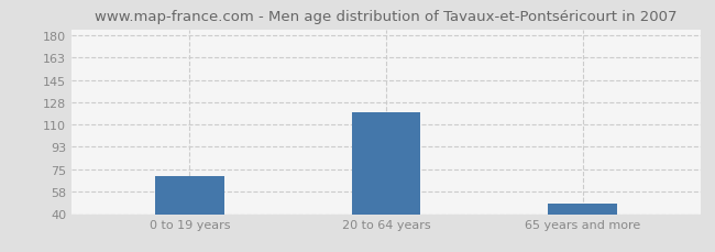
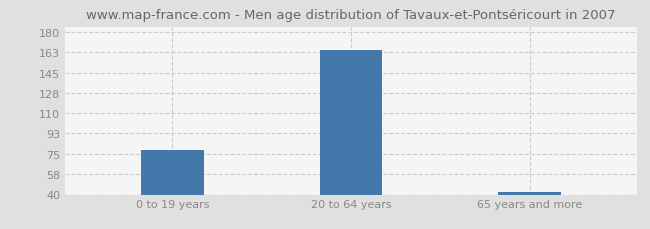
0 to 19 years: 70 -> 78
20 to 64 years: 120 -> 165
65 years and more: 48 -> 42
